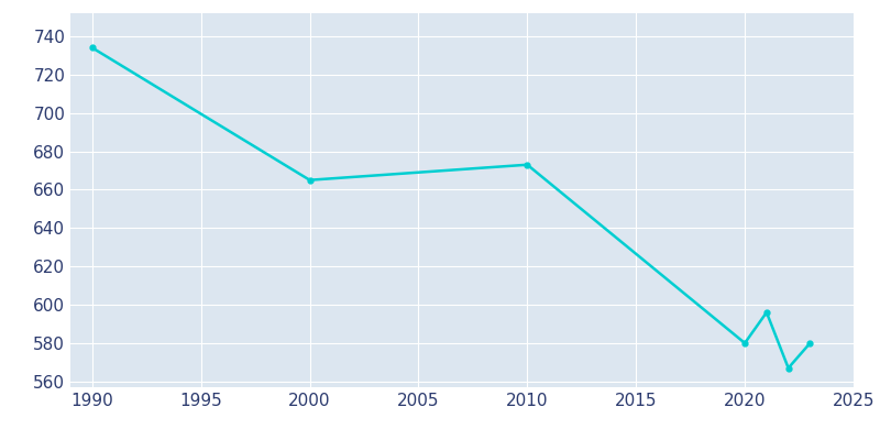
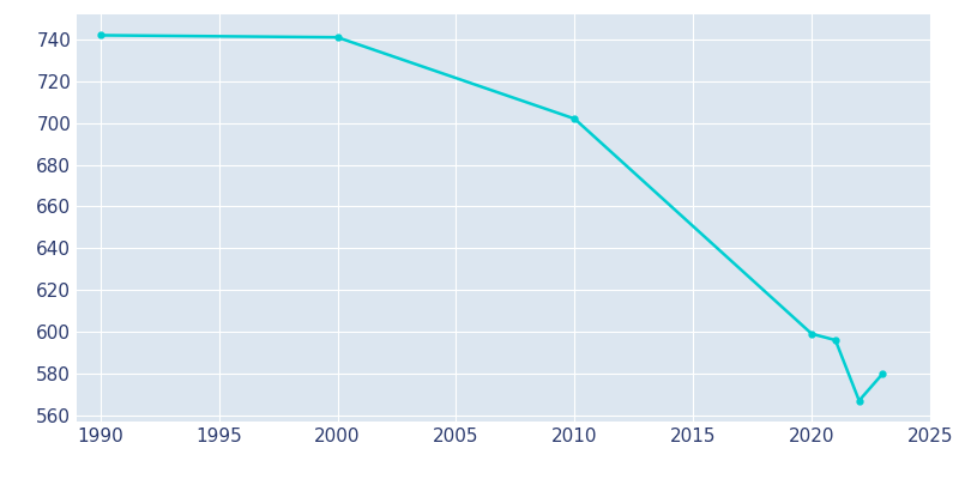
1990: 734 -> 742
2000: 665 -> 741
2010: 673 -> 702
2020: 580 -> 599
